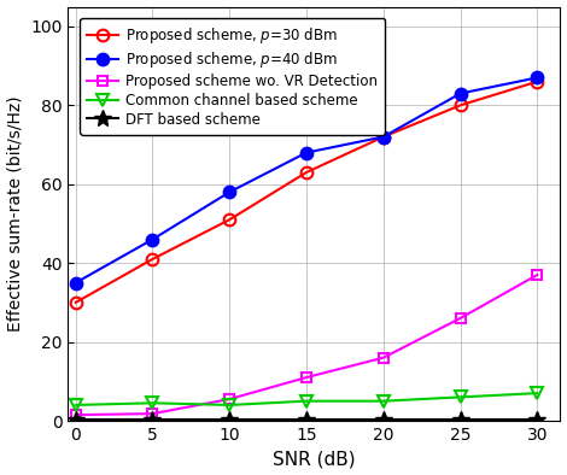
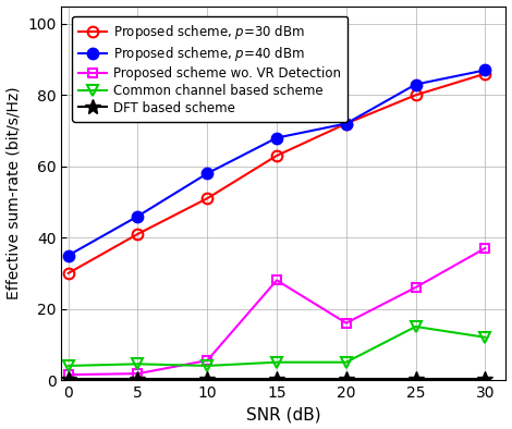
Proposed scheme wo. VR Detection/15: 11.0 -> 28.0
Common channel based scheme/25: 6.0 -> 15.0
Common channel based scheme/30: 7.0 -> 12.0
